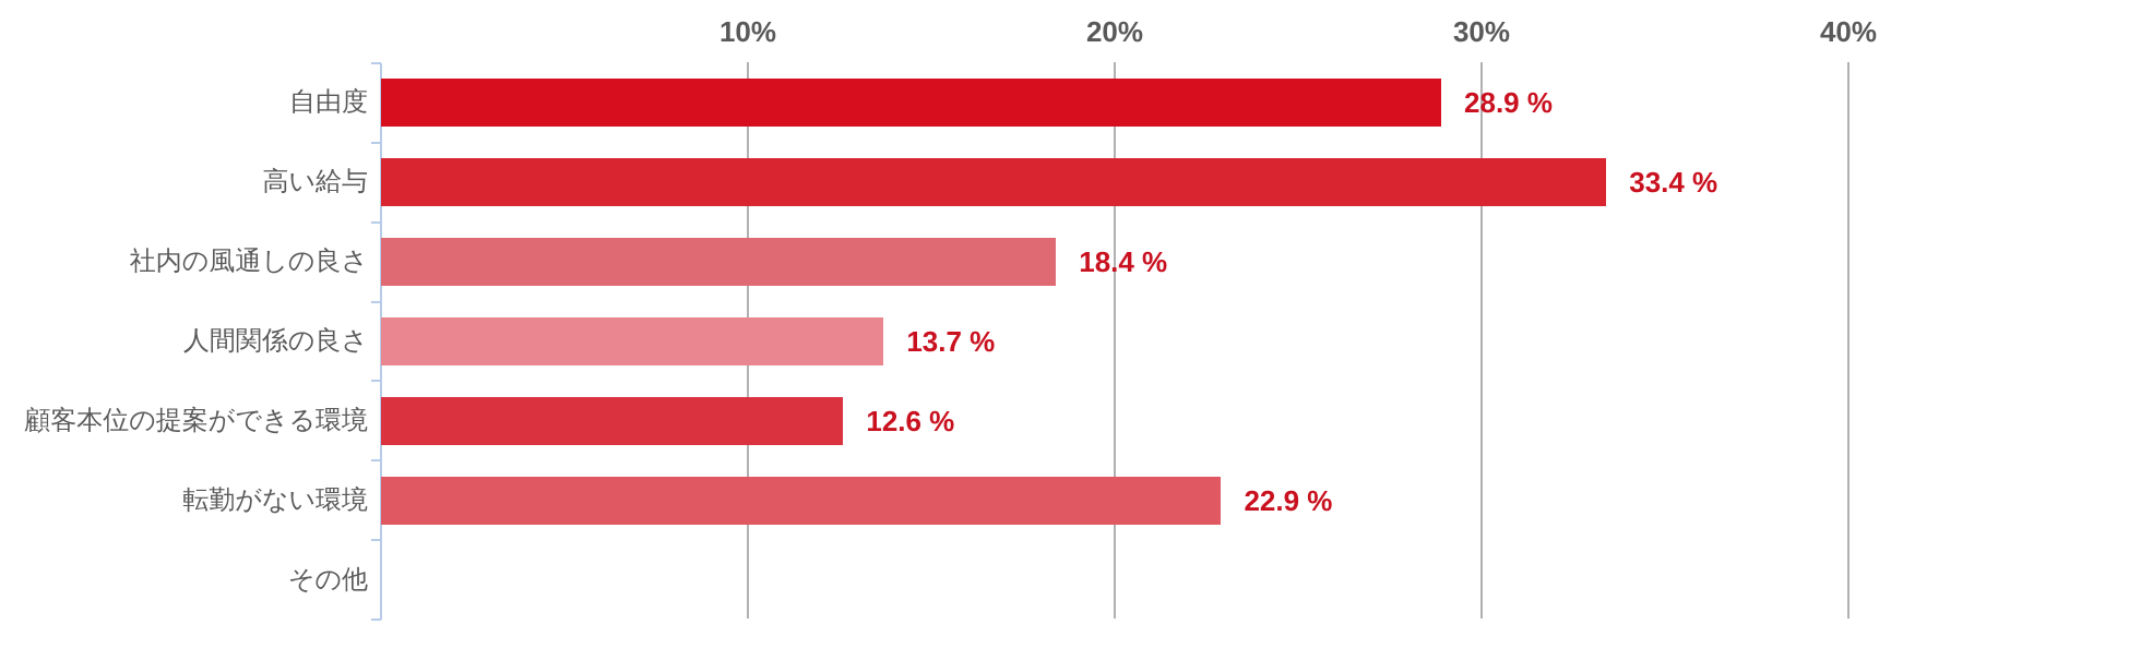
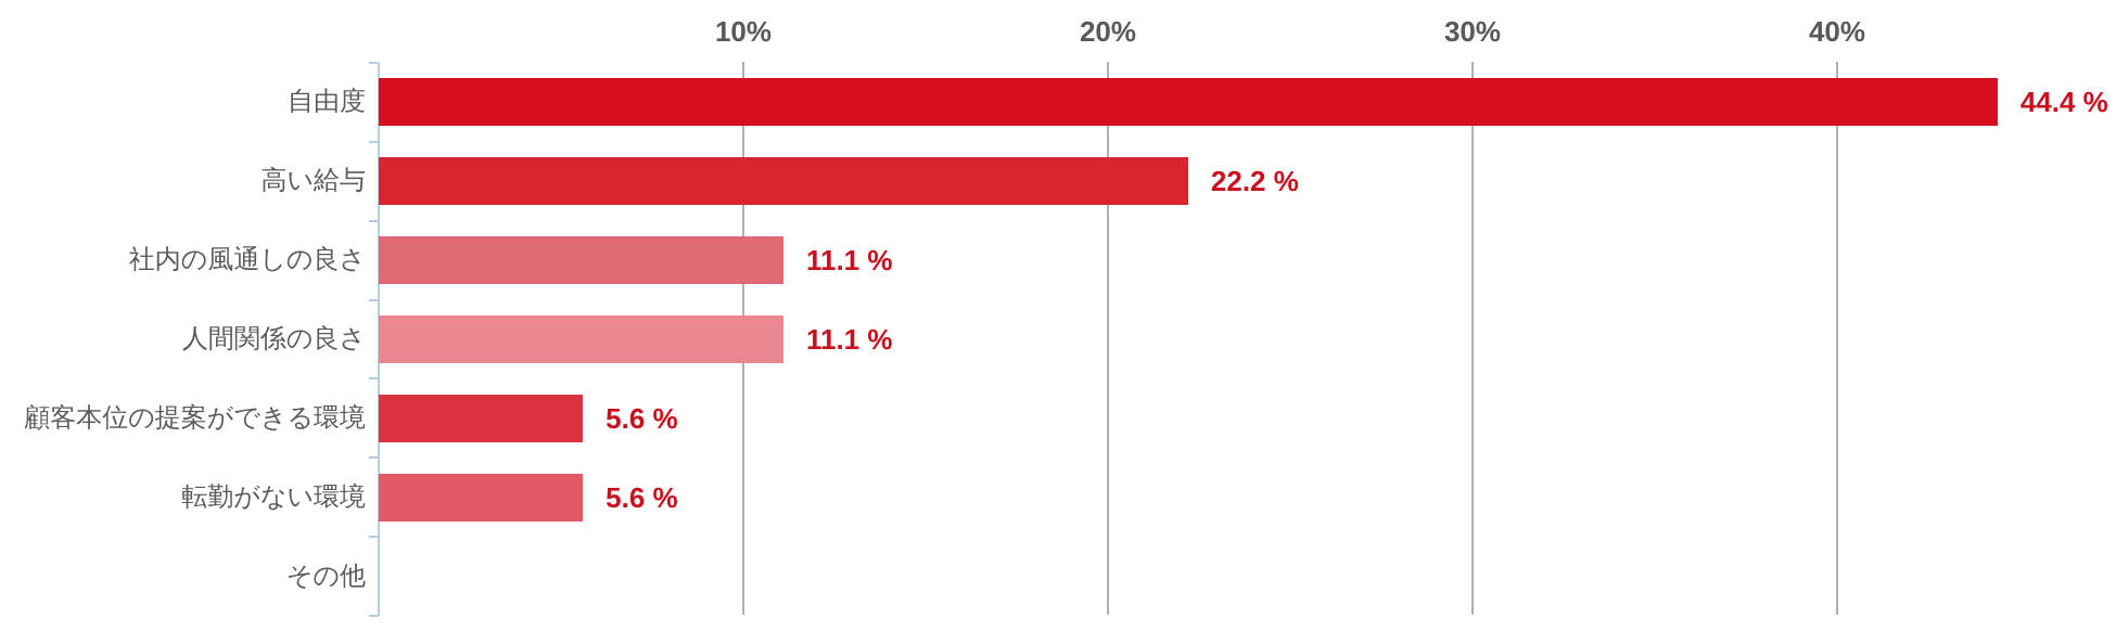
自由度: 28.9 -> 44.4
高い給与: 33.4 -> 22.2
社内の風通しの良さ: 18.4 -> 11.1
人間関係の良さ: 13.7 -> 11.1
顧客本位の提案ができる環境: 12.6 -> 5.6
転勤がない環境: 22.9 -> 5.6
